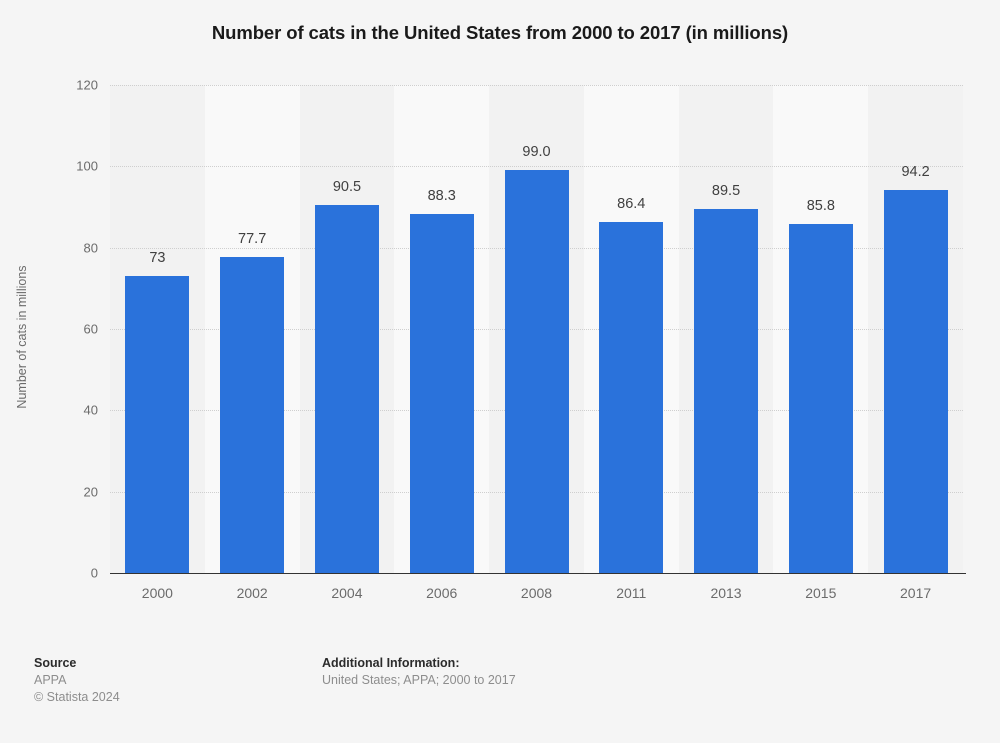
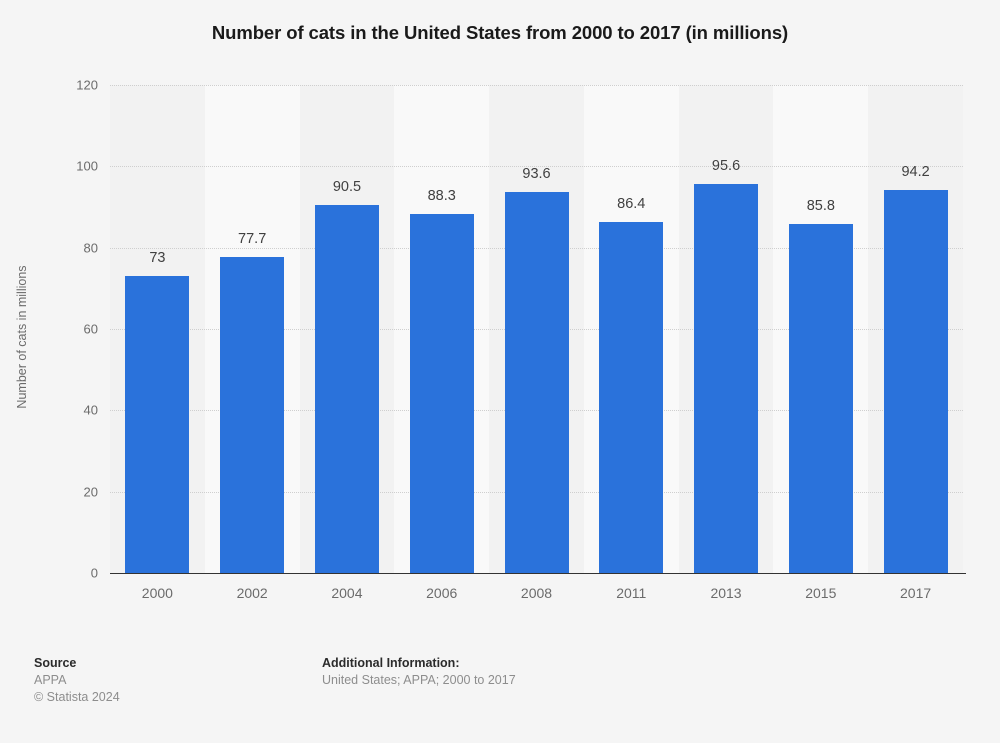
2008: 99.0 -> 93.6
2013: 89.5 -> 95.6
